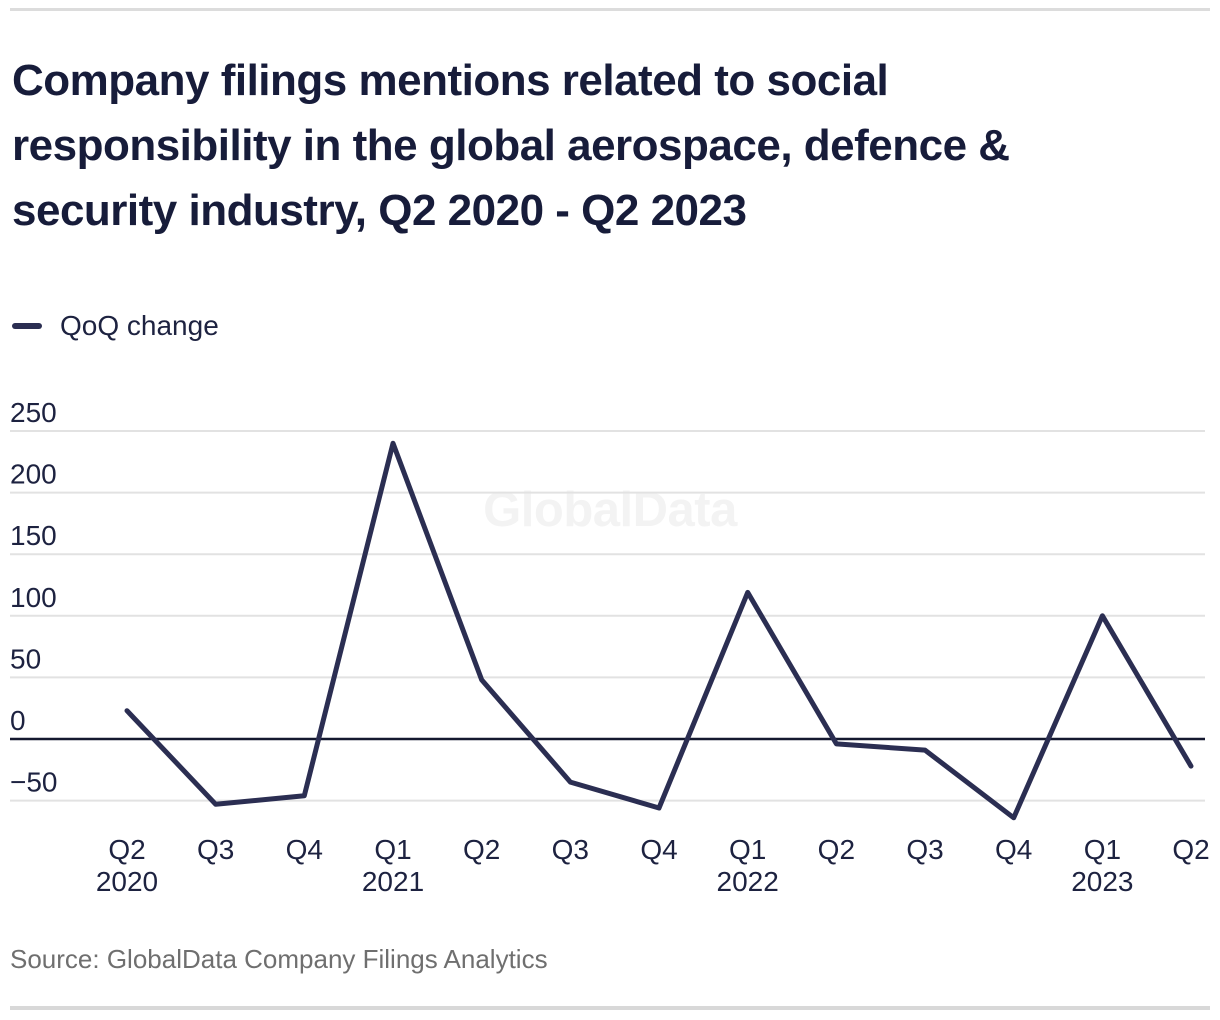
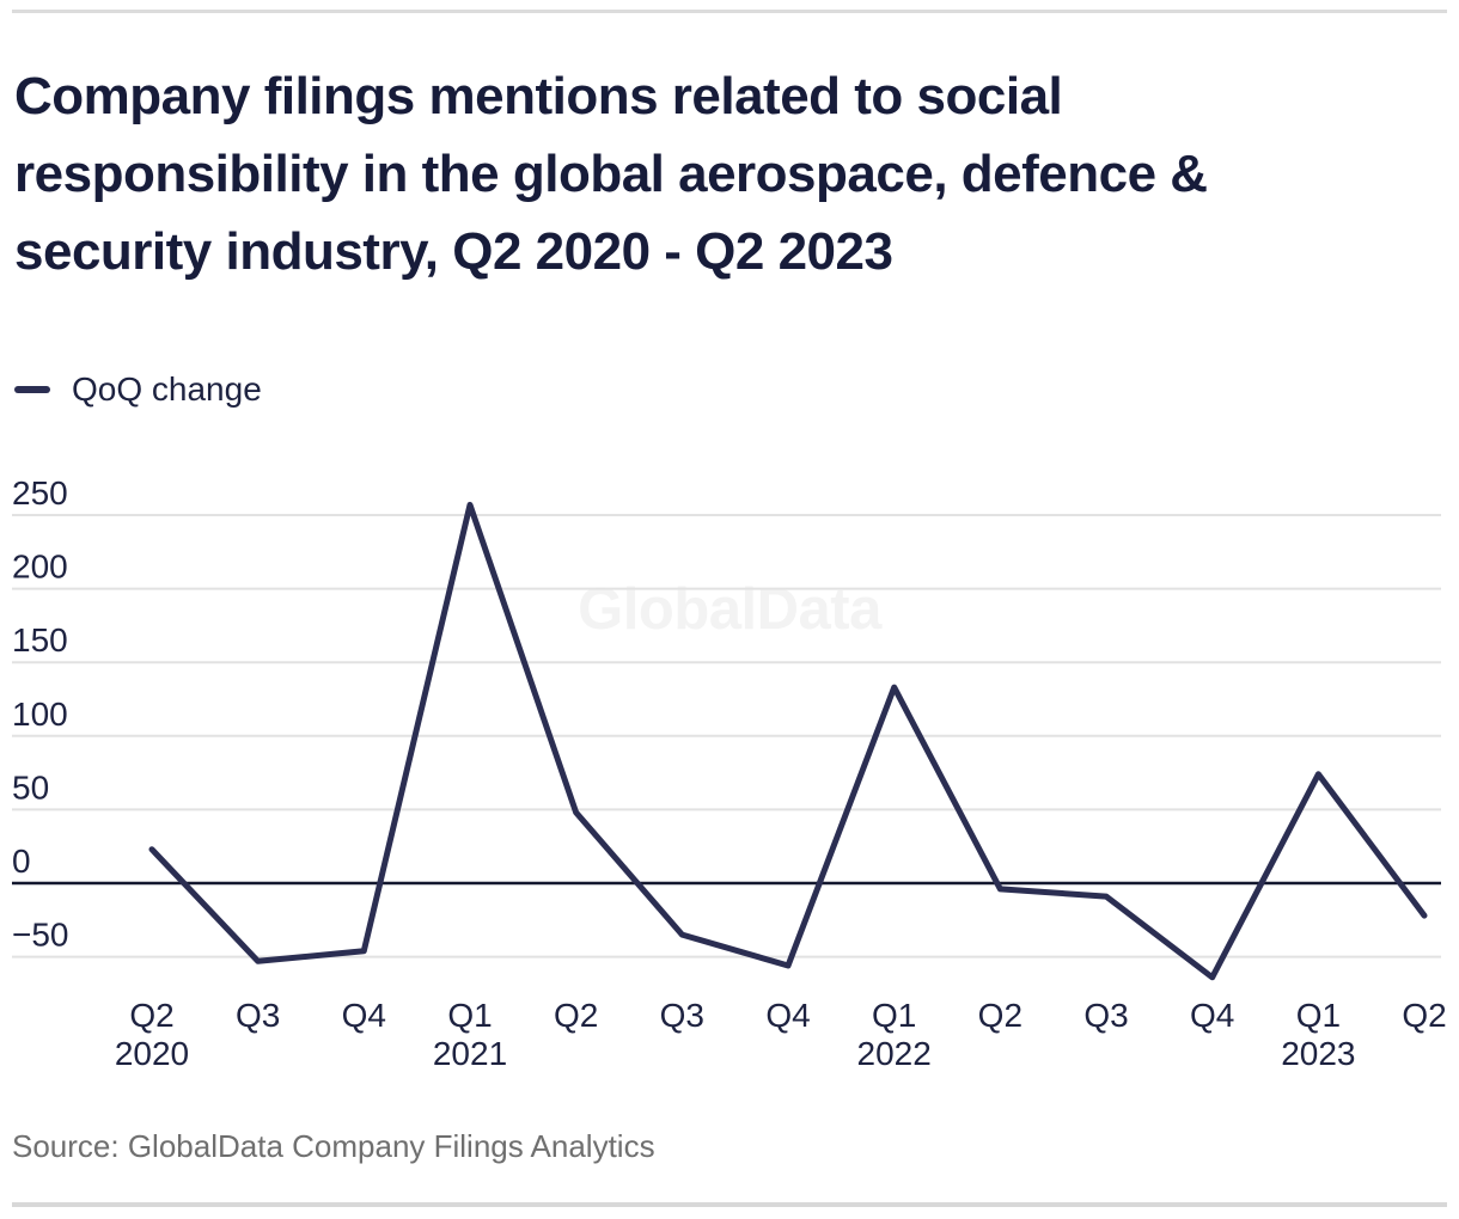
Q1 2021: 240 -> 257
Q1 2022: 119 -> 133
Q1 2023: 100 -> 74
